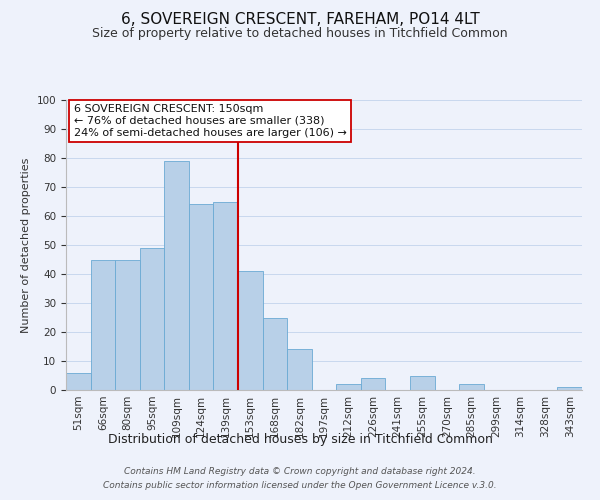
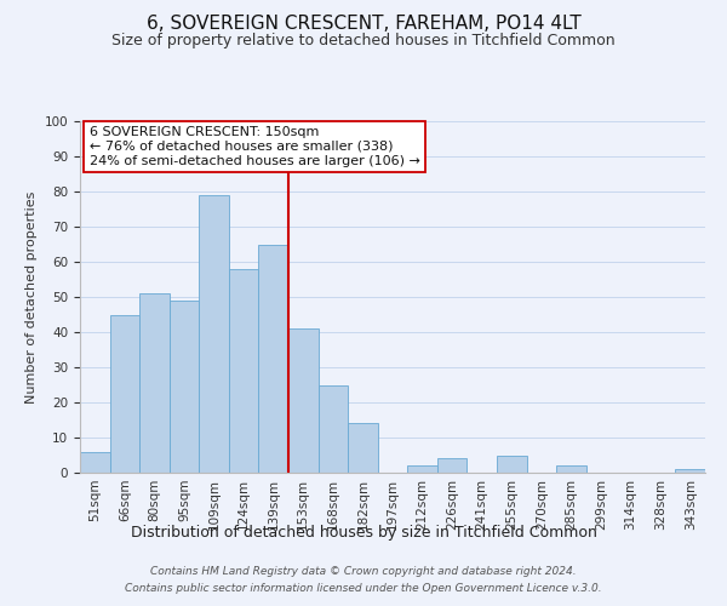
80sqm: 45 -> 51
124sqm: 64 -> 58
